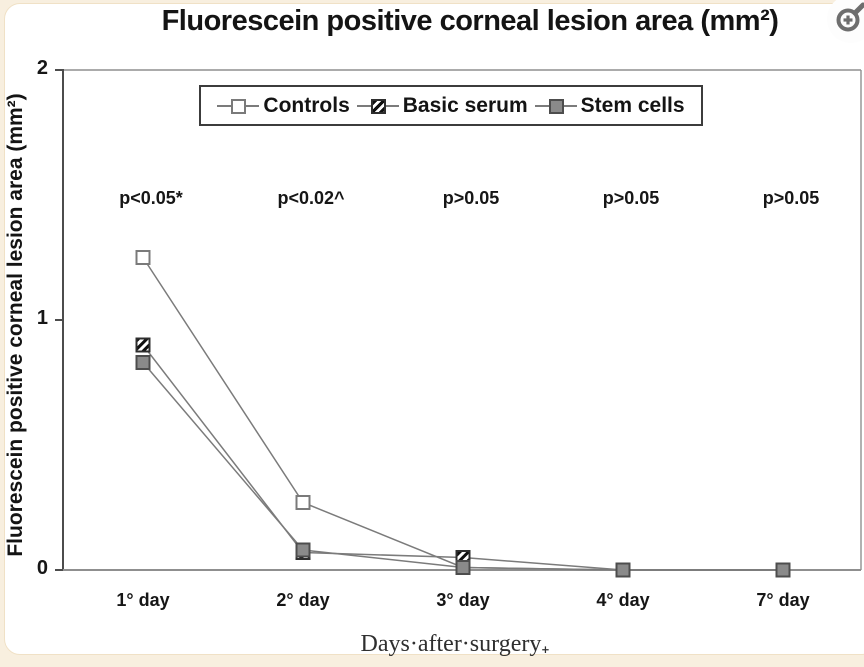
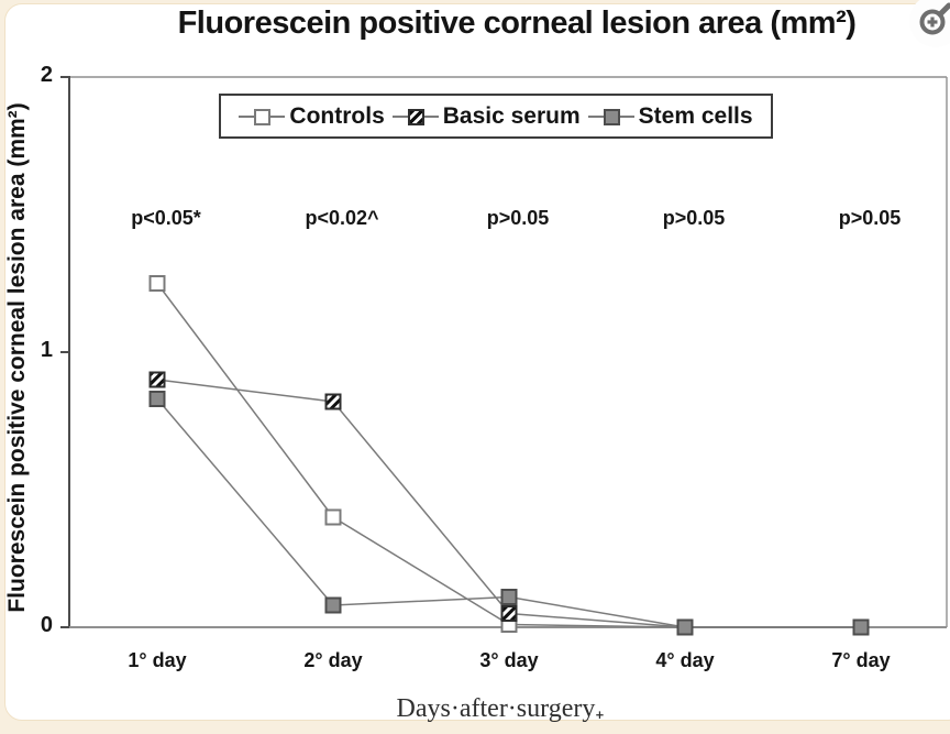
Controls/2° day: 0.27 -> 0.40
Basic serum/2° day: 0.07 -> 0.82
Stem cells/3° day: 0.01 -> 0.11
